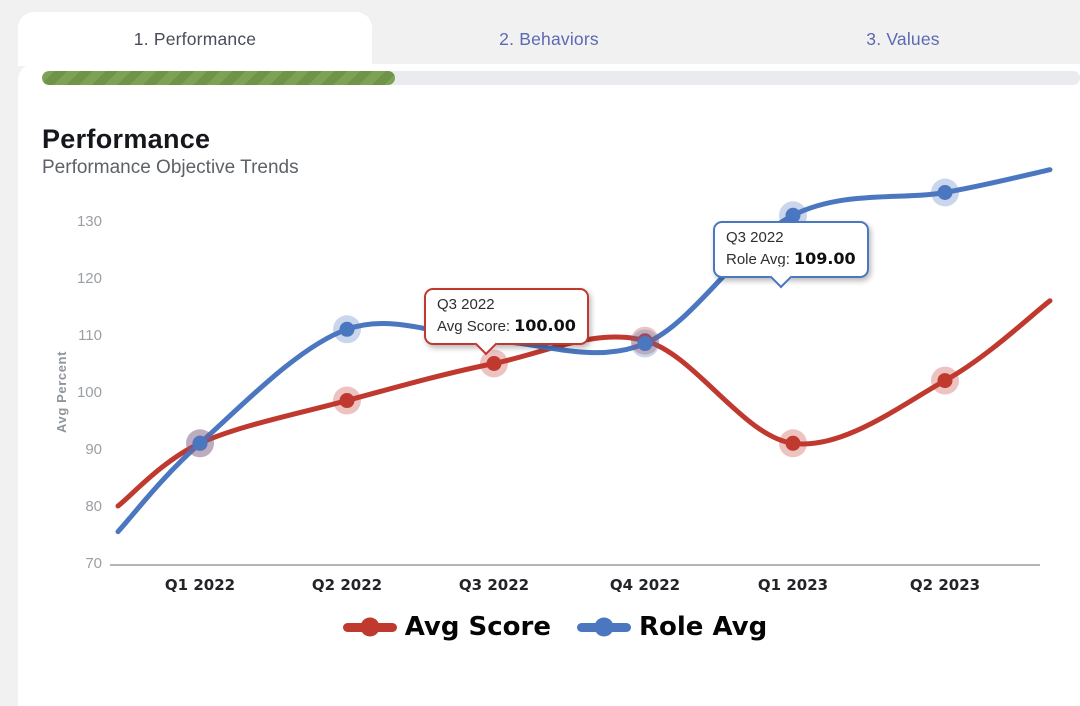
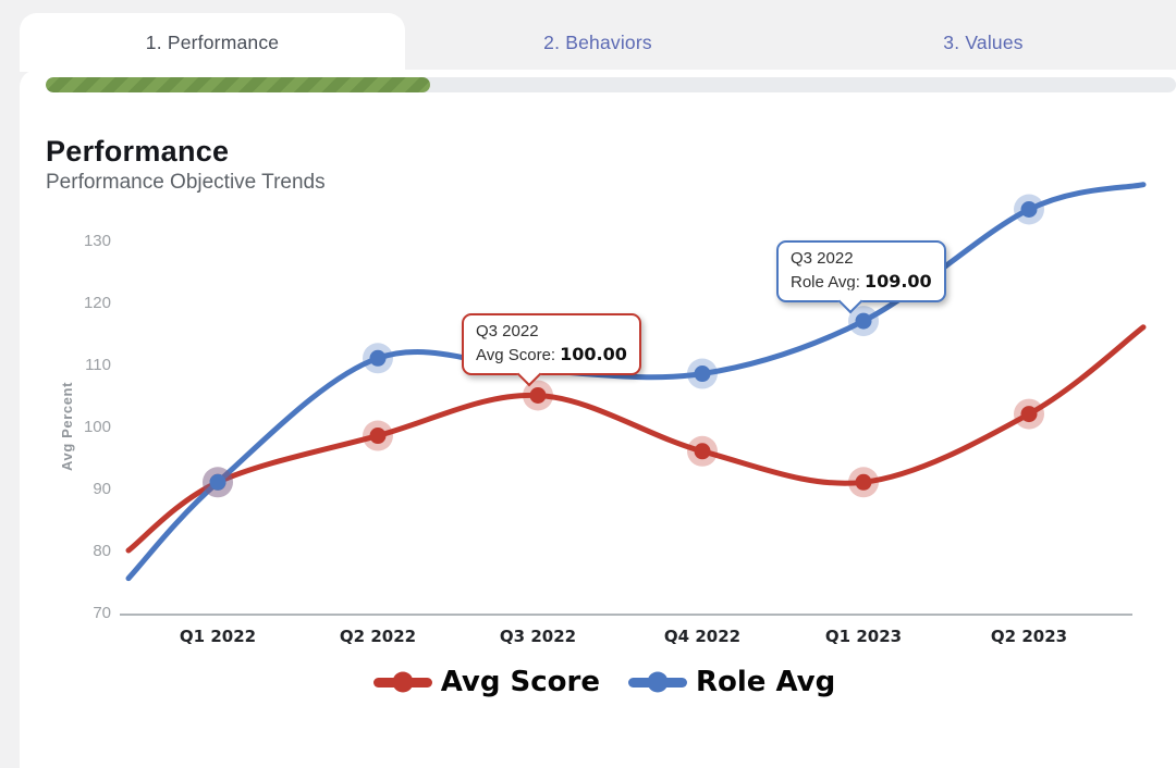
Avg Score/Q4 2022: 109 -> 96
Role Avg/Q1 2023: 131 -> 117
